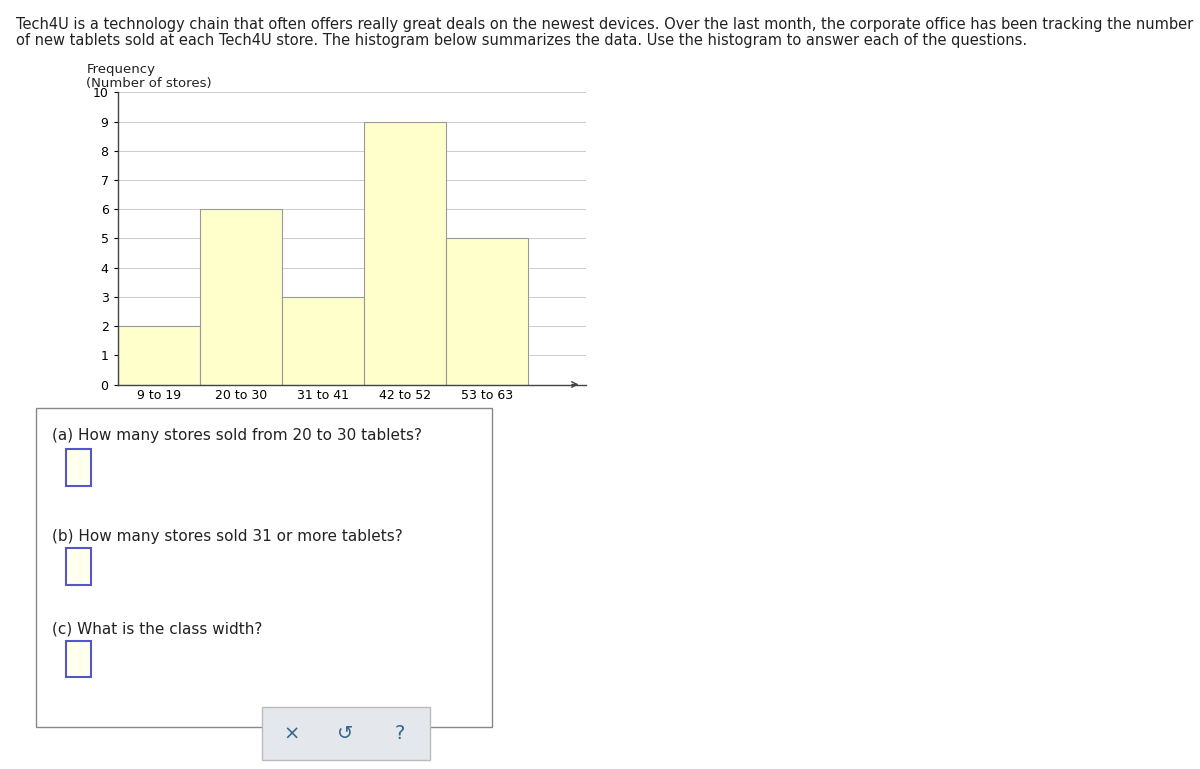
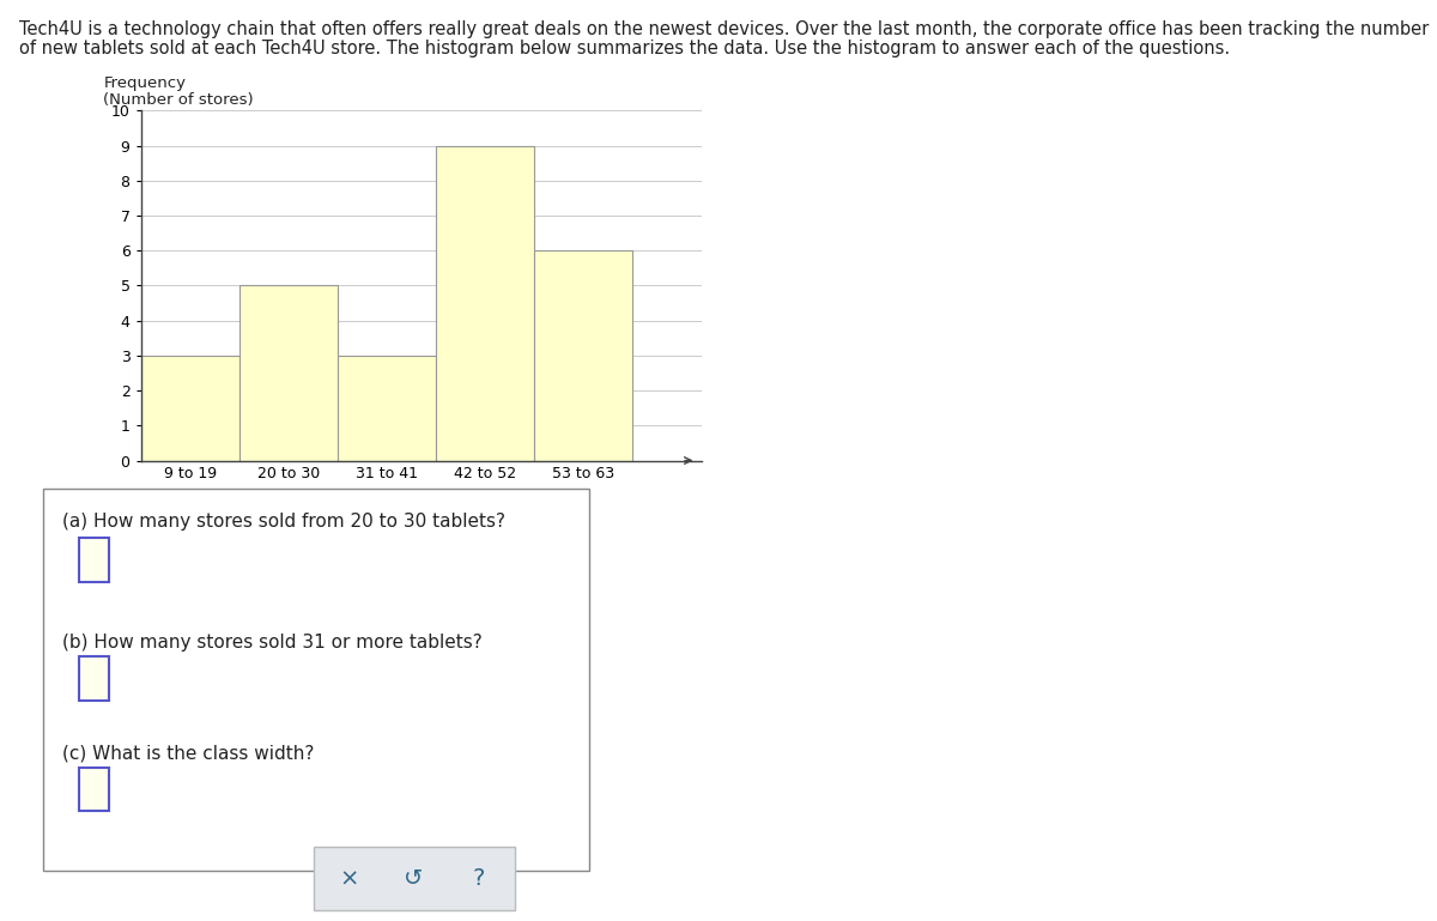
9 to 19: 2 -> 3
20 to 30: 6 -> 5
53 to 63: 5 -> 6
